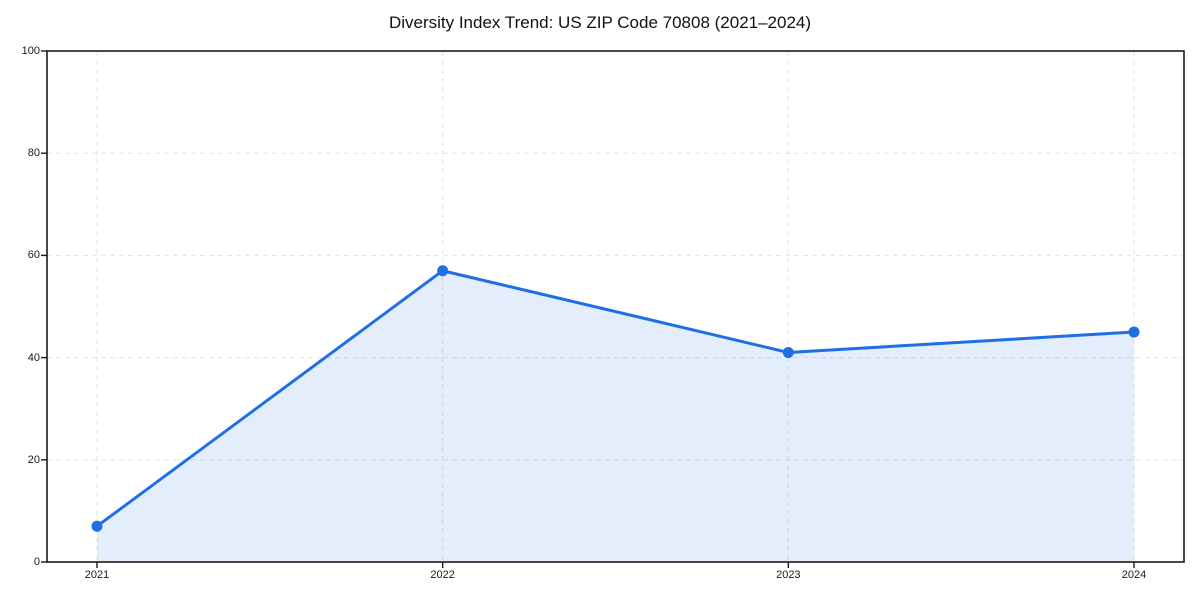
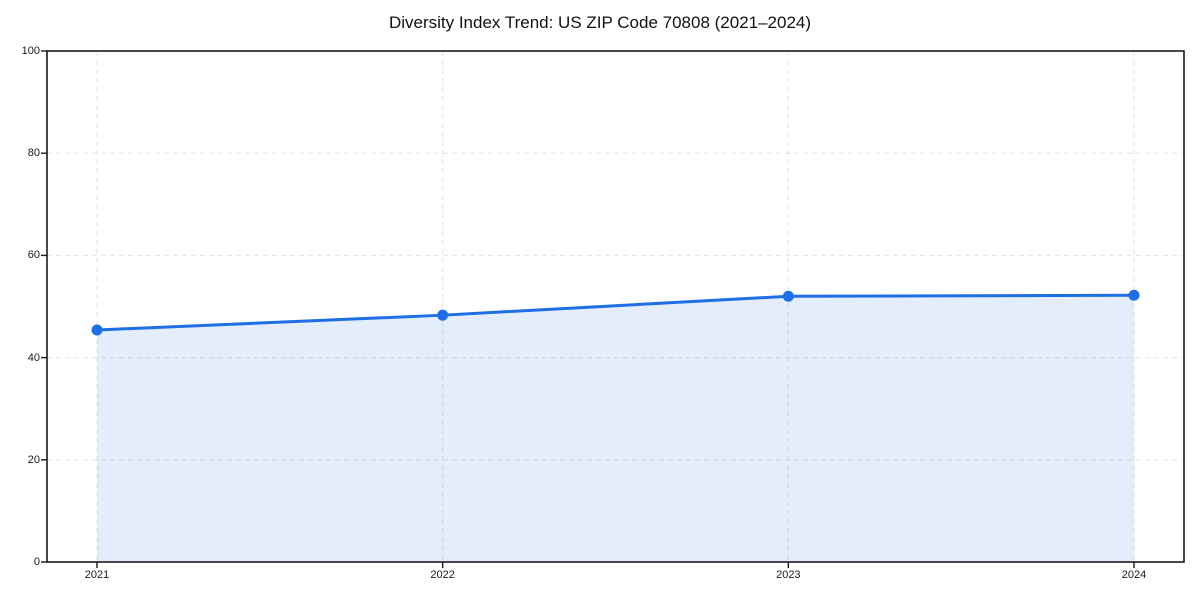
2021: 7 -> 45
2022: 57 -> 48
2023: 41 -> 52
2024: 45 -> 52
